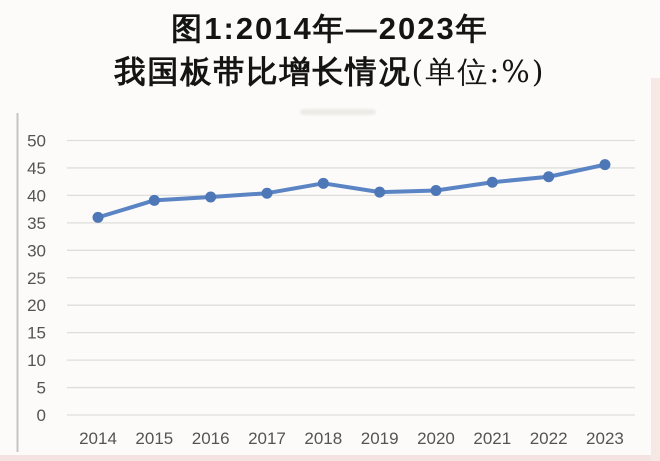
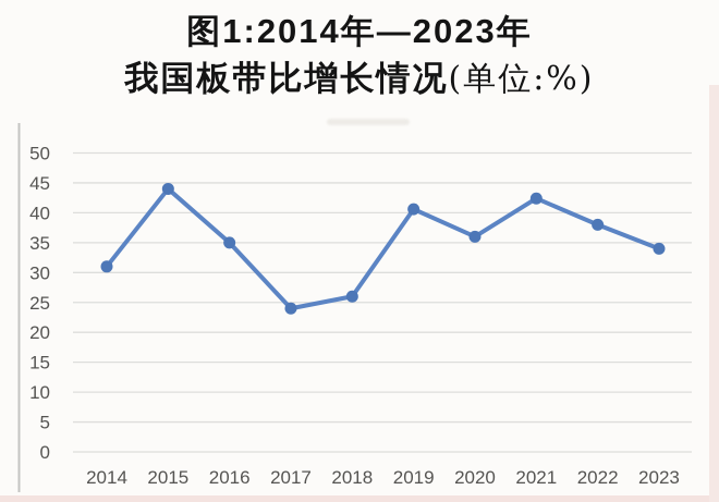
2014: 36 -> 31
2015: 39 -> 44
2016: 40 -> 35
2017: 40 -> 24
2018: 42 -> 26
2020: 41 -> 36
2022: 43 -> 38
2023: 46 -> 34
